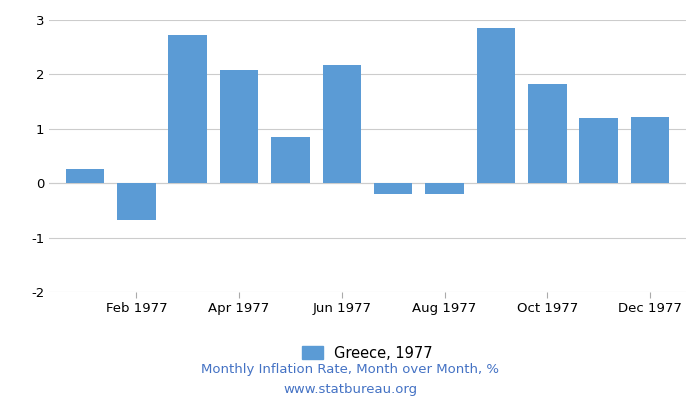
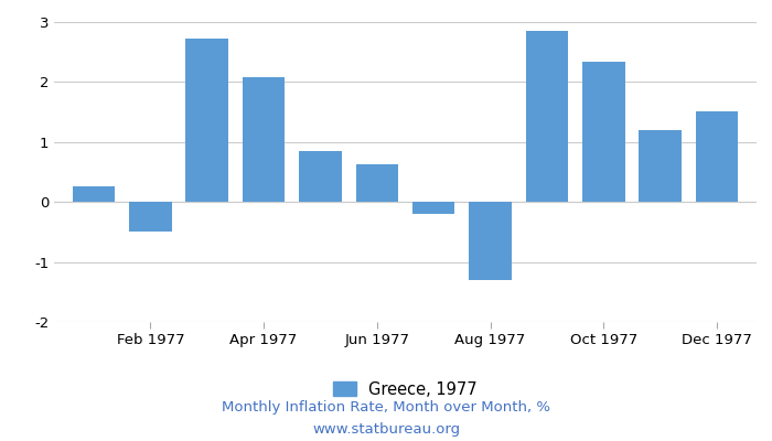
Feb 1977: -0.68 -> -0.50
Jun 1977: 2.18 -> 0.63
Aug 1977: -0.20 -> -1.30
Oct 1977: 1.82 -> 2.33
Dec 1977: 1.22 -> 1.52
